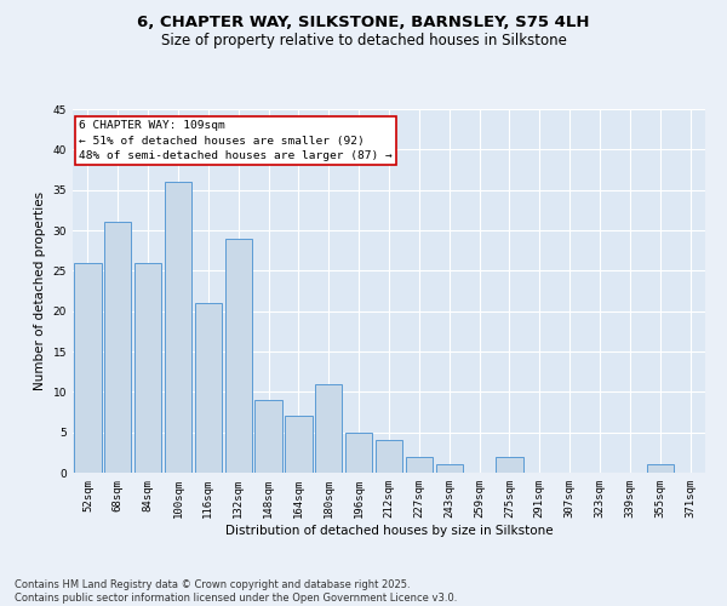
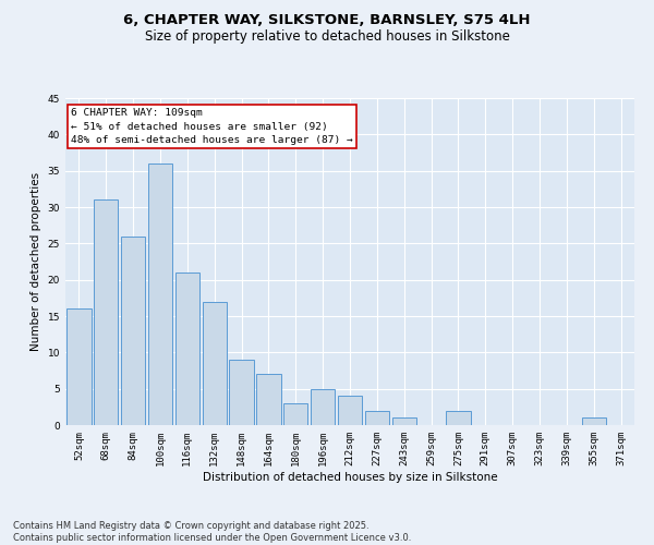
52sqm: 26 -> 16
132sqm: 29 -> 17
180sqm: 11 -> 3
